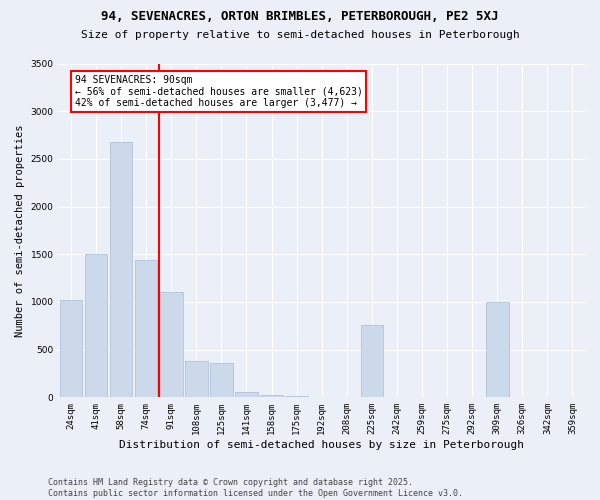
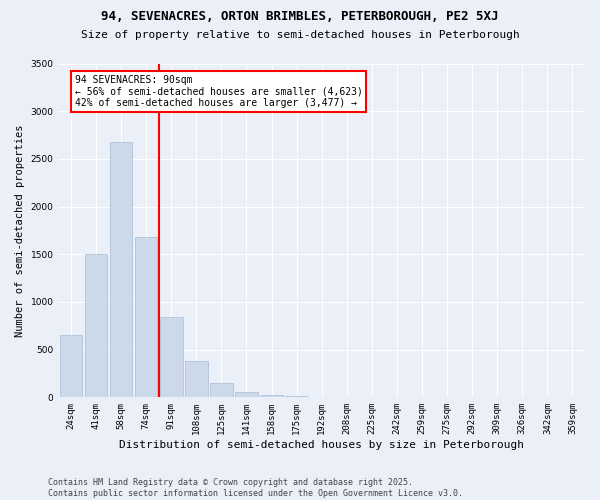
24sqm: 1020 -> 650
74sqm: 1440 -> 1680
91sqm: 1100 -> 840
125sqm: 360 -> 160
225sqm: 760 -> 0
309sqm: 1000 -> 0
